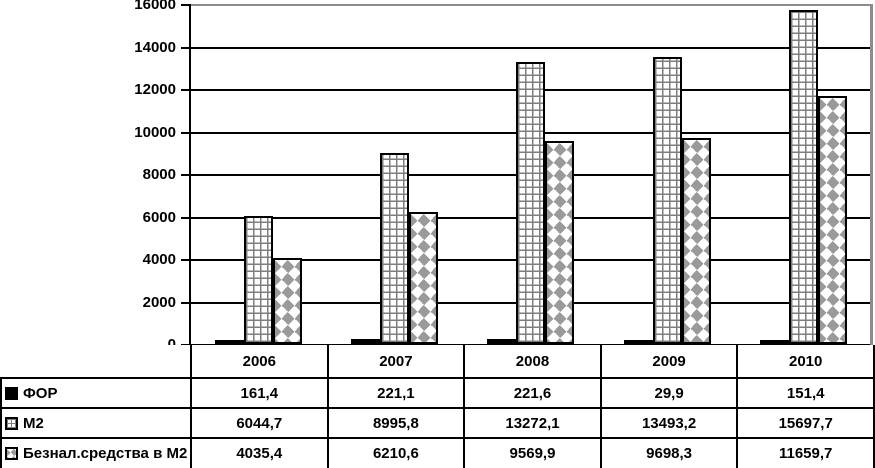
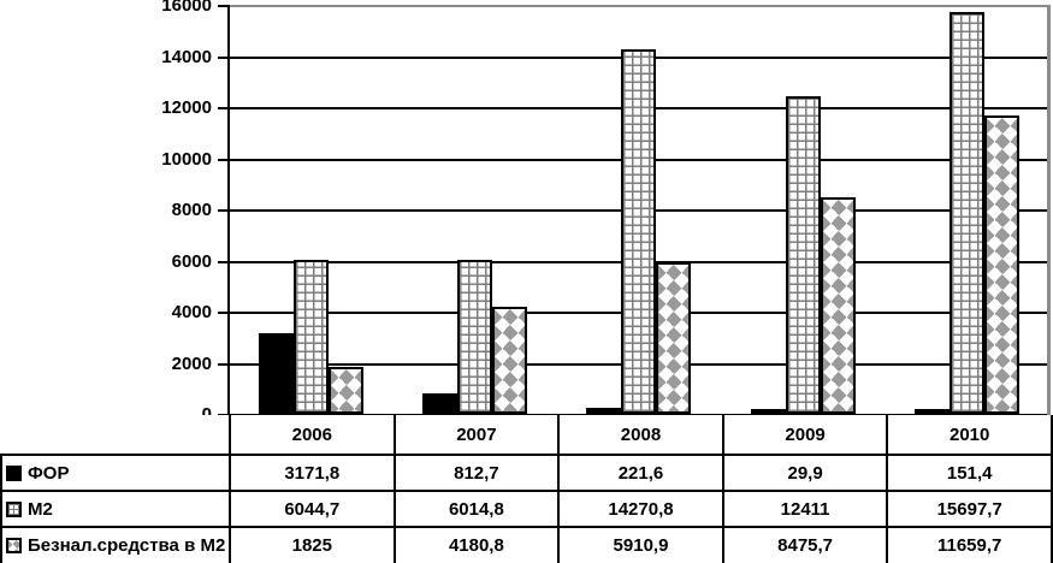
ФОР/2006: 161,4 -> 3171,8
Безнал.средства в М2/2006: 4035,4 -> 1825
ФОР/2007: 221,1 -> 812,7
М2/2007: 8995,8 -> 6014,8
Безнал.средства в М2/2007: 6210,6 -> 4180,8
М2/2008: 13272,1 -> 14270,8
Безнал.средства в М2/2008: 9569,9 -> 5910,9
М2/2009: 13493,2 -> 12411
Безнал.средства в М2/2009: 9698,3 -> 8475,7
